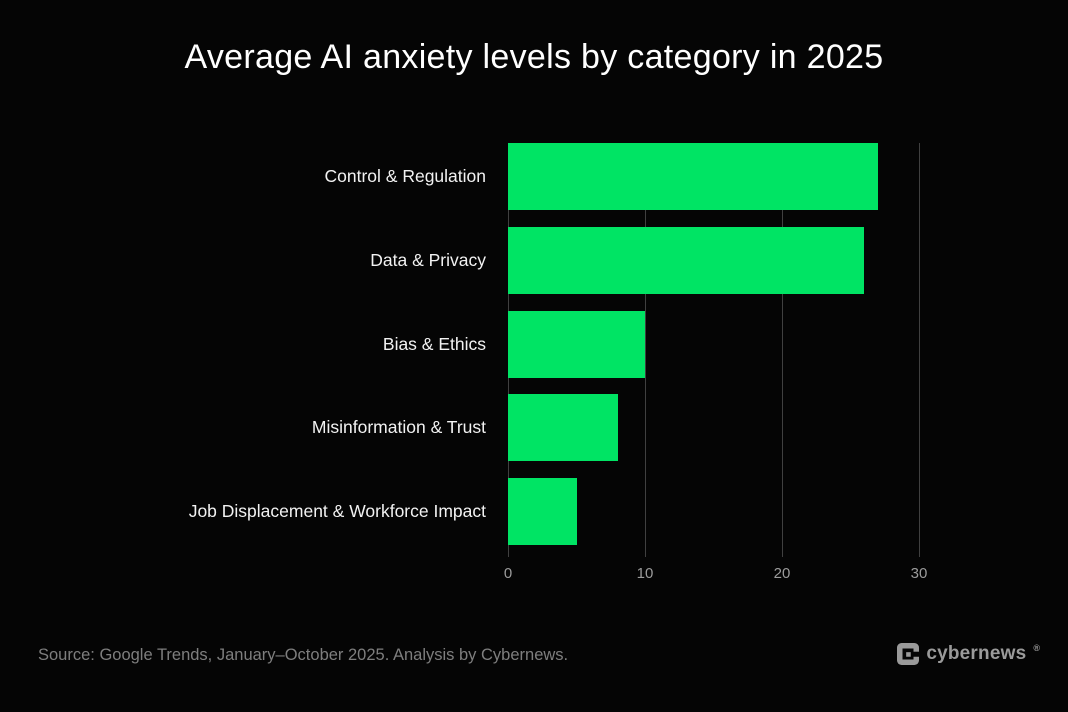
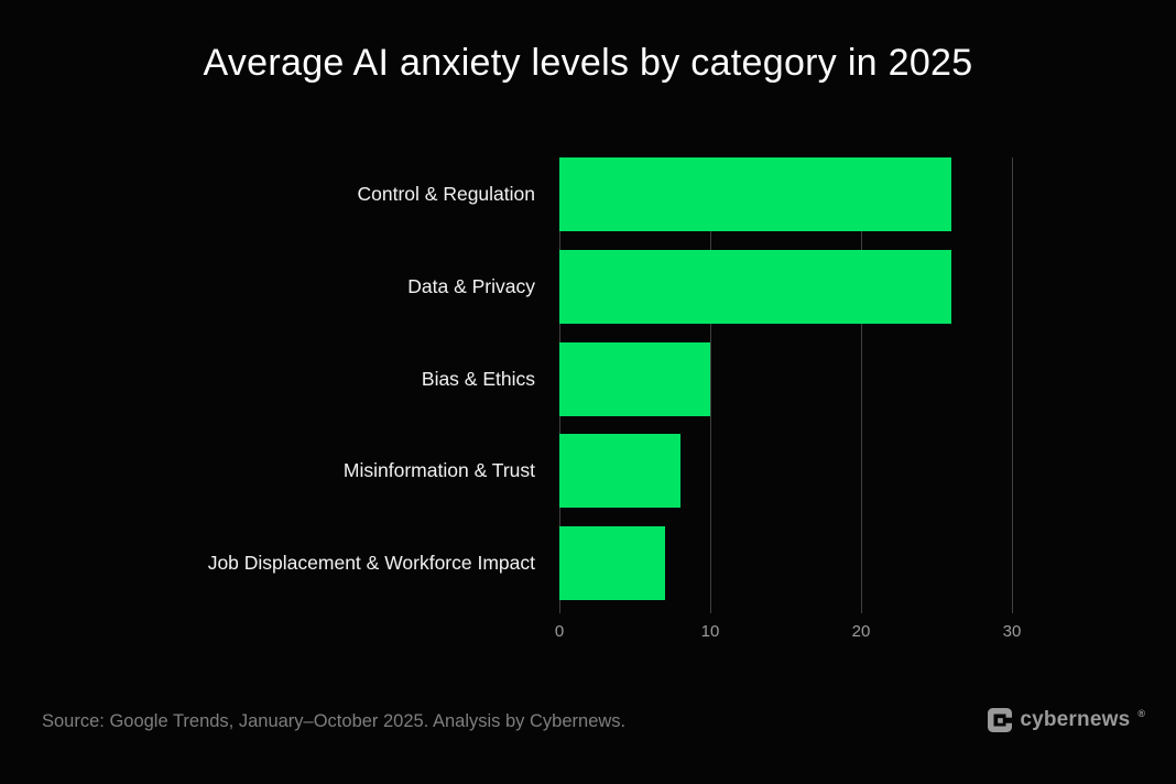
Control & Regulation: 27 -> 26
Job Displacement & Workforce Impact: 5 -> 7
